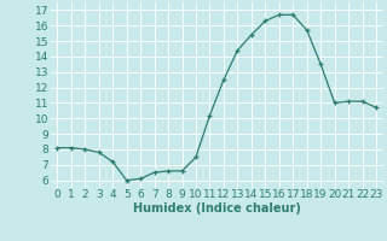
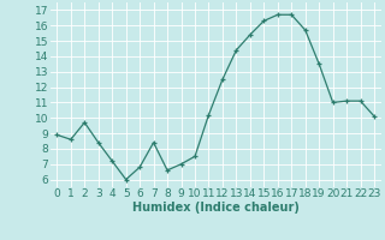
0: 8.1 -> 8.9
1: 8.1 -> 8.6
2: 8.0 -> 9.7
3: 7.8 -> 8.4
6: 6.1 -> 6.8
7: 6.5 -> 8.4
9: 6.6 -> 7.0
23: 10.7 -> 10.1
